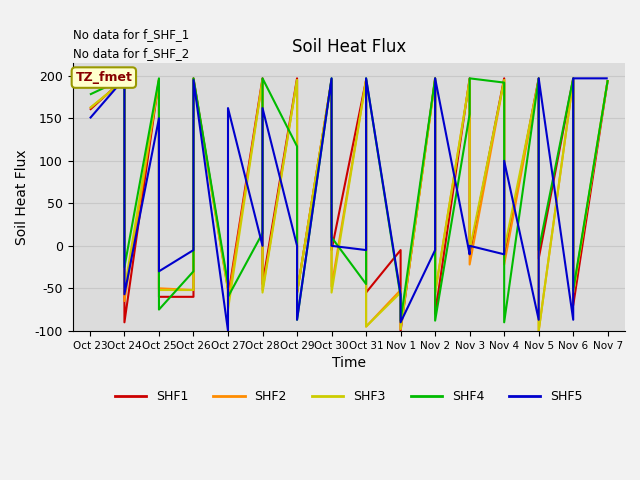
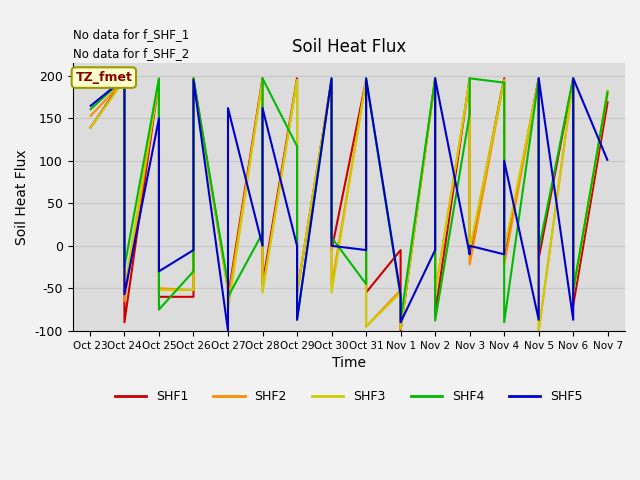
SHF1/Oct 23: 160 -> 138
SHF2/Oct 23: 162 -> 152
SHF3/Oct 23: 162 -> 138
SHF4/Oct 23: 178 -> 160
SHF5/Oct 23: 150 -> 164
SHF1/Nov 7: 195 -> 170
SHF2/Nov 7: 195 -> 180
SHF3/Nov 7: 195 -> 184
SHF4/Nov 7: 195 -> 182
SHF5/Nov 7: 197 -> 100
